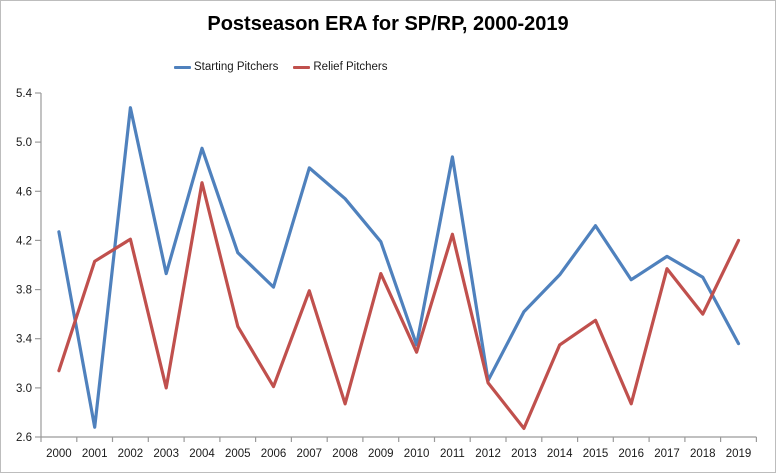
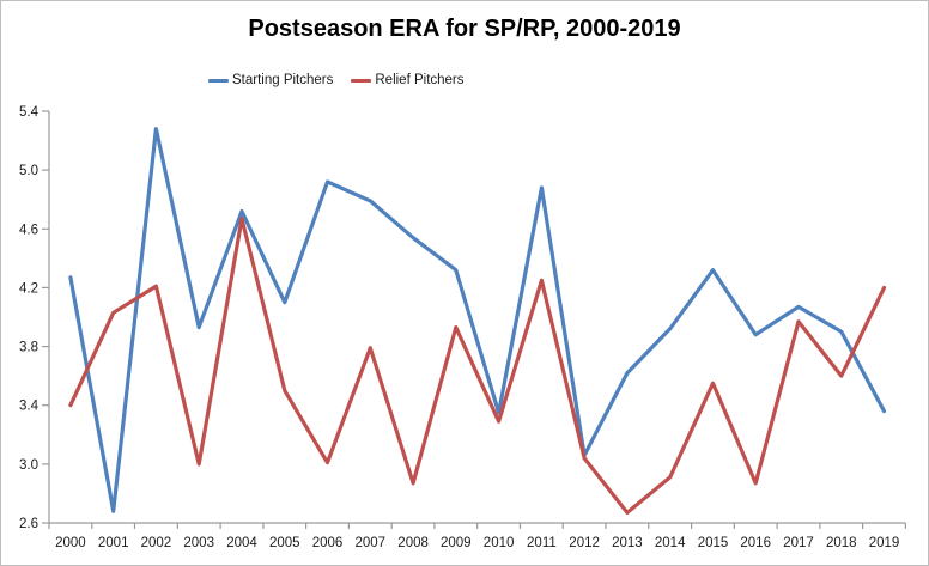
Relief Pitchers/2000: 3.14 -> 3.40
Starting Pitchers/2004: 4.95 -> 4.72
Starting Pitchers/2006: 3.82 -> 4.92
Starting Pitchers/2009: 4.19 -> 4.32
Relief Pitchers/2014: 3.35 -> 2.91
